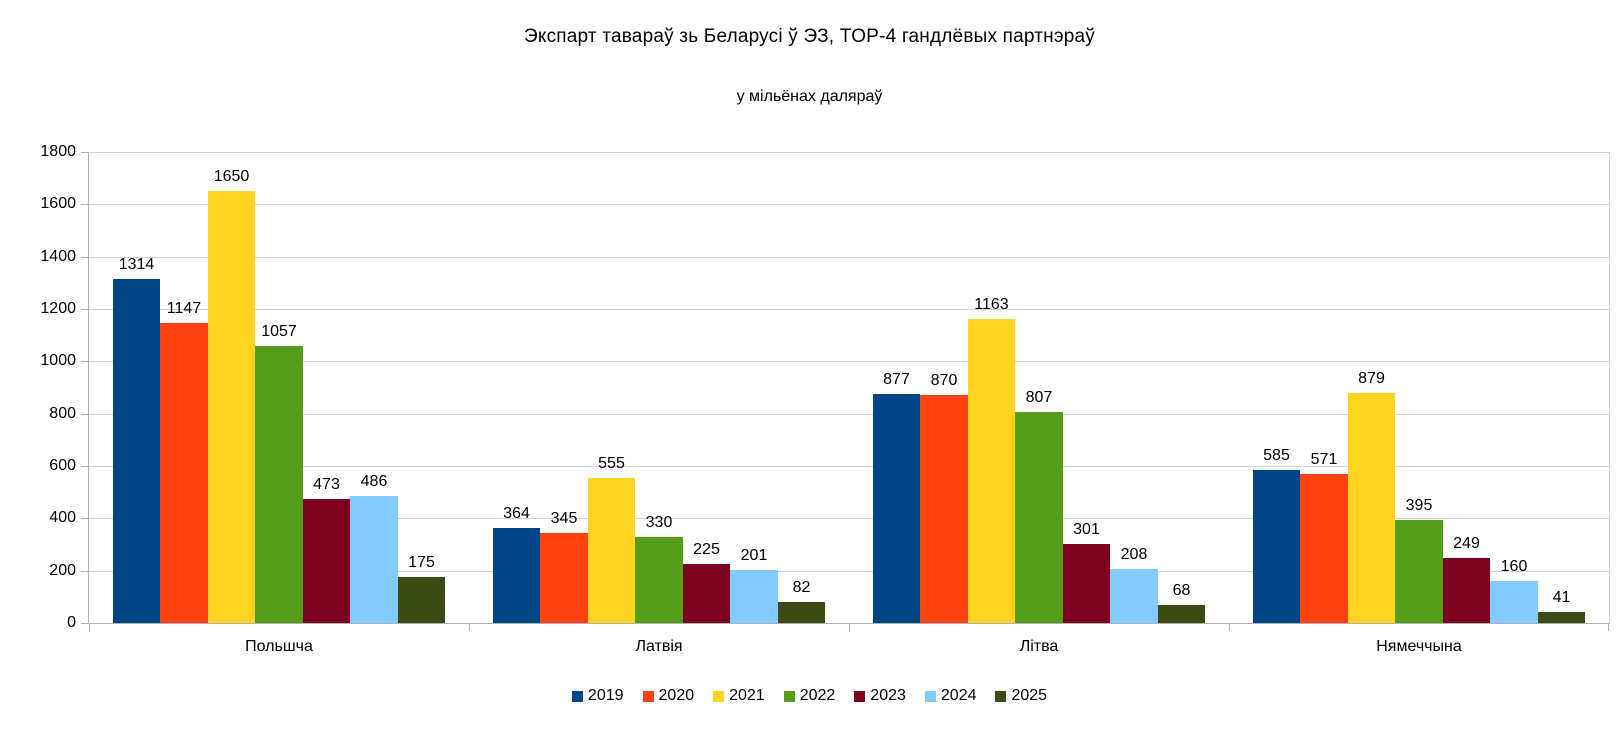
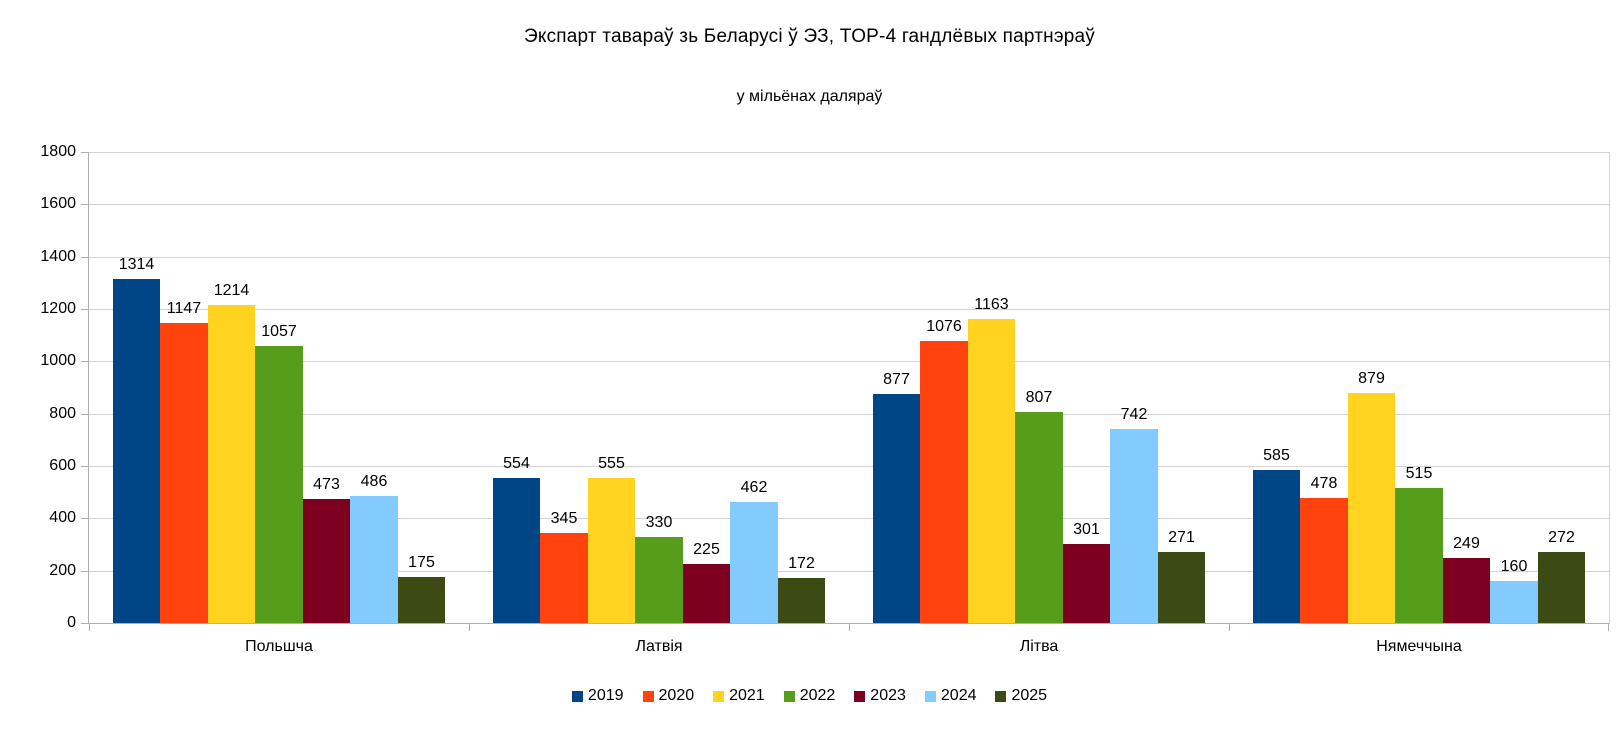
2021/Польшча: 1650 -> 1214
2019/Латвія: 364 -> 554
2024/Латвія: 201 -> 462
2025/Латвія: 82 -> 172
2020/Літва: 870 -> 1076
2024/Літва: 208 -> 742
2025/Літва: 68 -> 271
2020/Нямеччына: 571 -> 478
2022/Нямеччына: 395 -> 515
2025/Нямеччына: 41 -> 272
